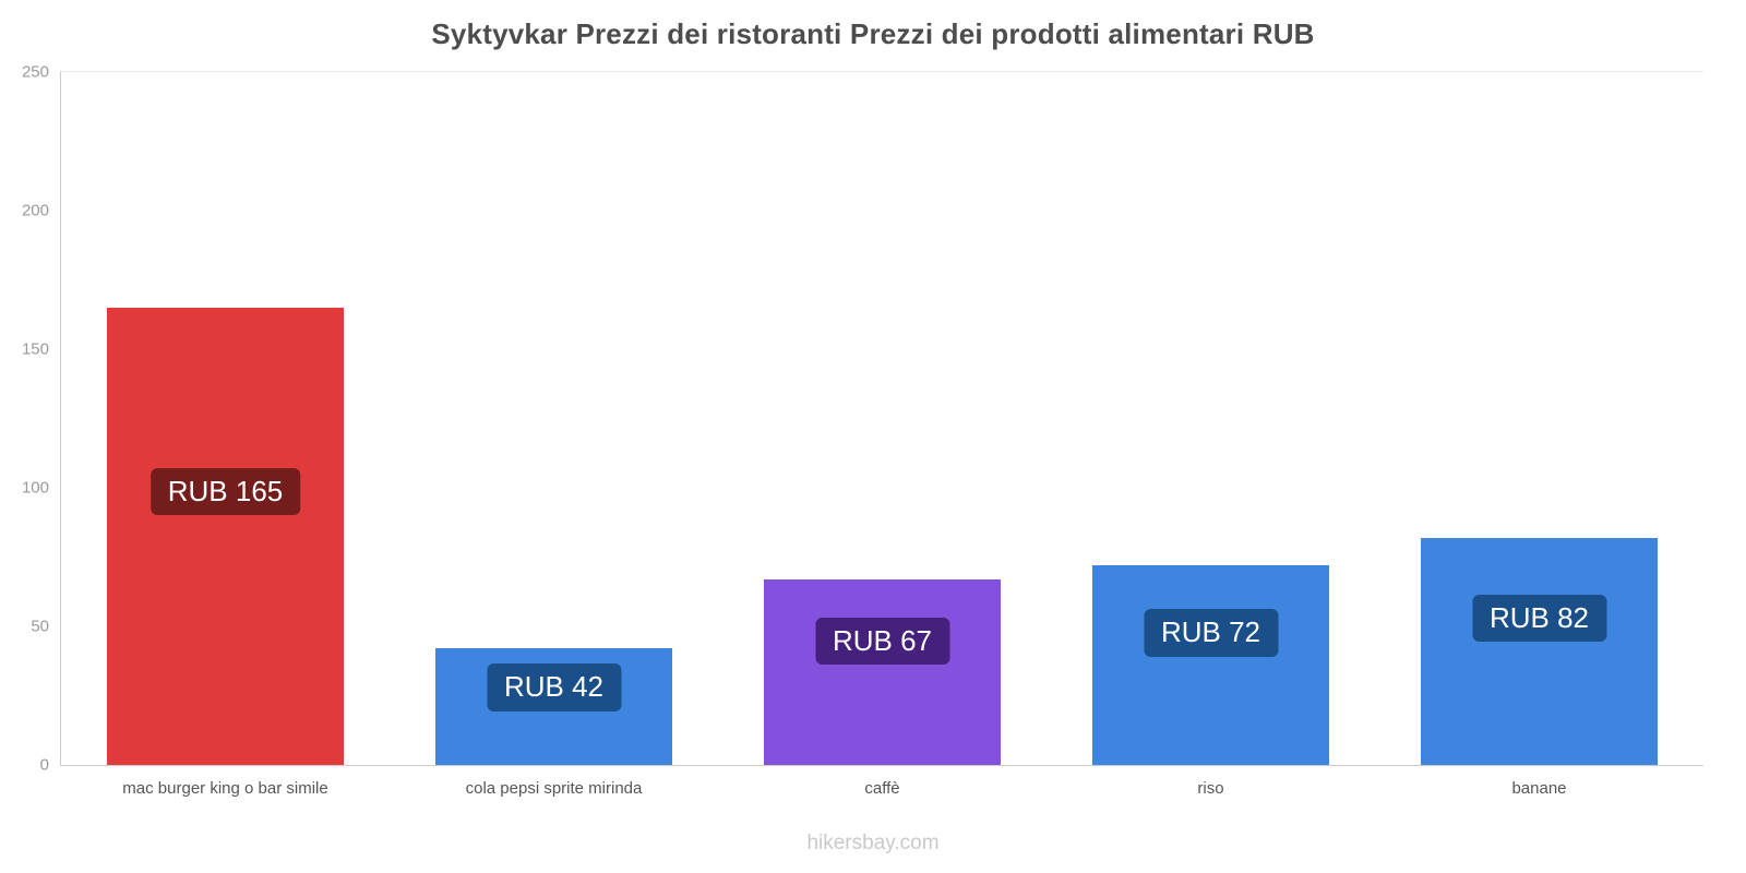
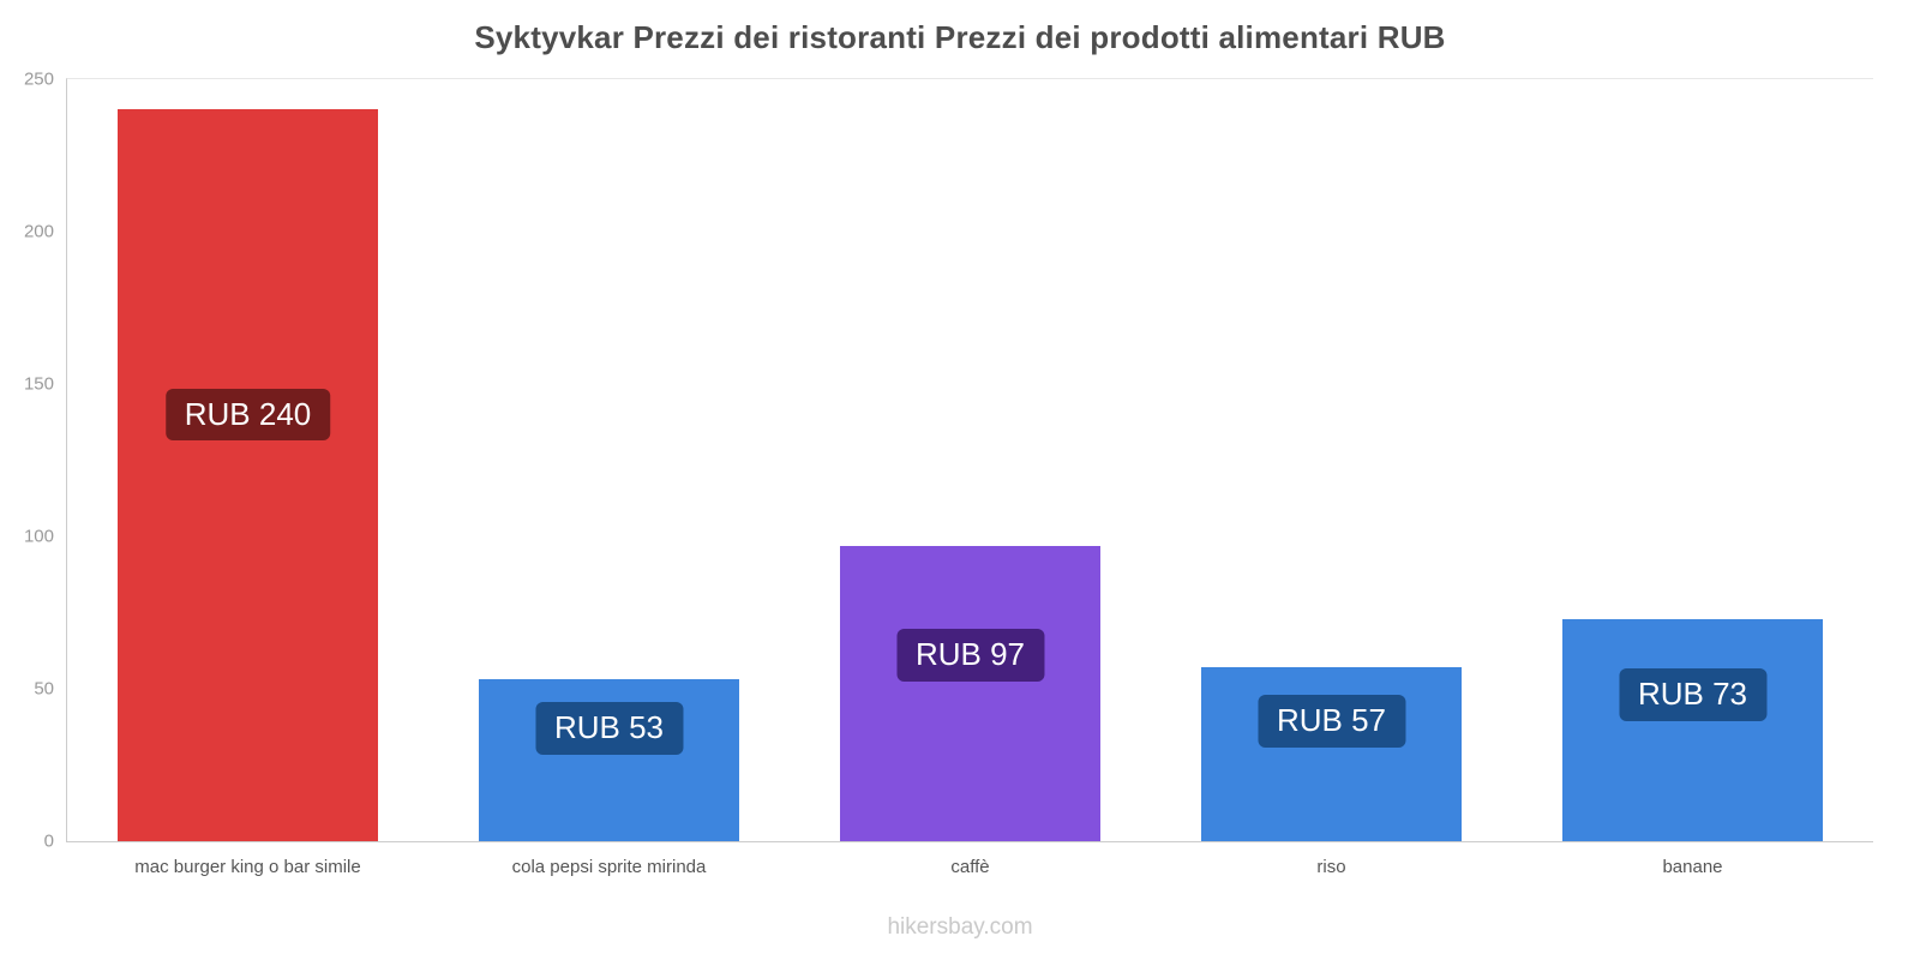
mac burger king o bar simile: 165 -> 240
cola pepsi sprite mirinda: 42 -> 53
caffè: 67 -> 97
riso: 72 -> 57
banane: 82 -> 73
